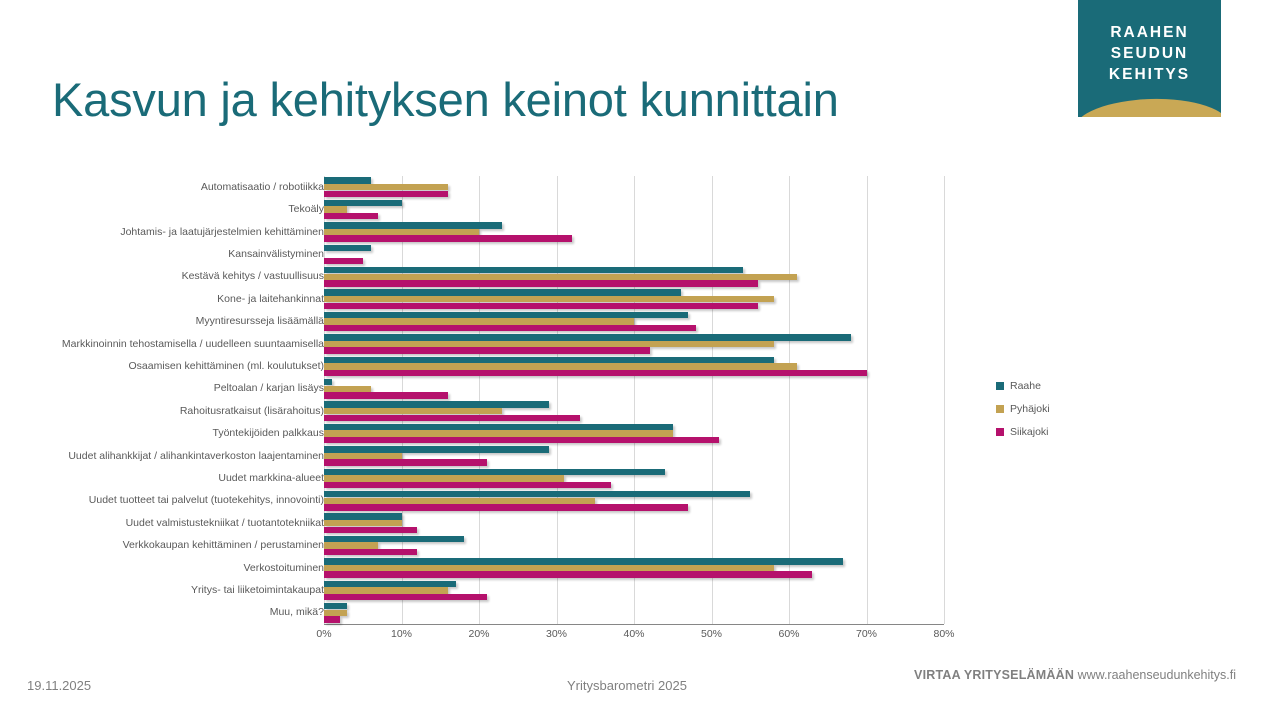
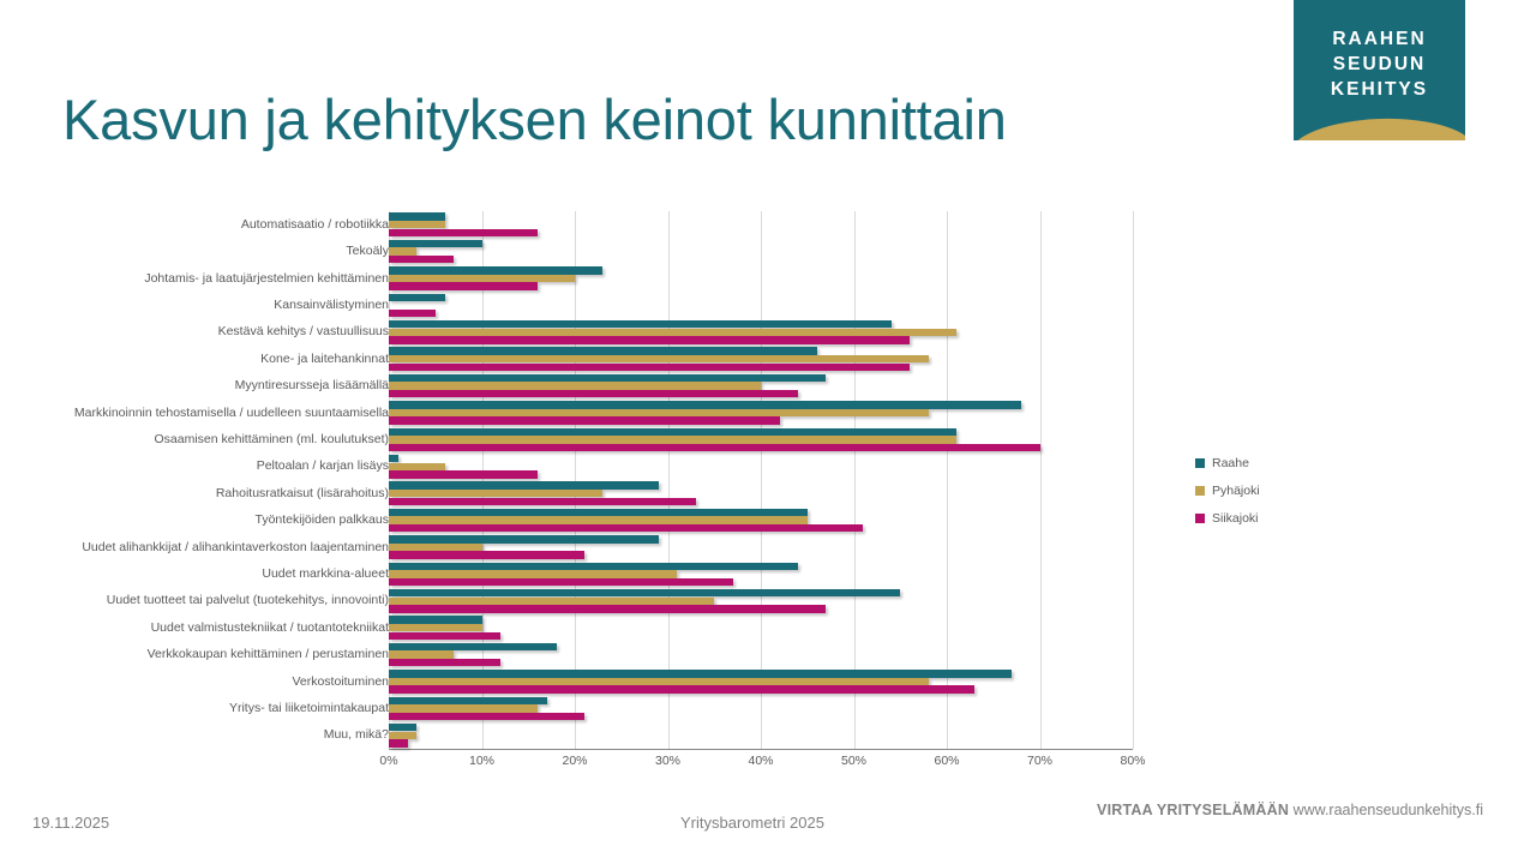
Pyhäjoki/Automatisaatio / robotiikka: 16% -> 6%
Siikajoki/Johtamis- ja laatujärjestelmien kehittäminen: 32% -> 16%
Siikajoki/Myyntiresursseja lisäämällä: 48% -> 44%
Raahe/Osaamisen kehittäminen (ml. koulutukset): 58% -> 61%
